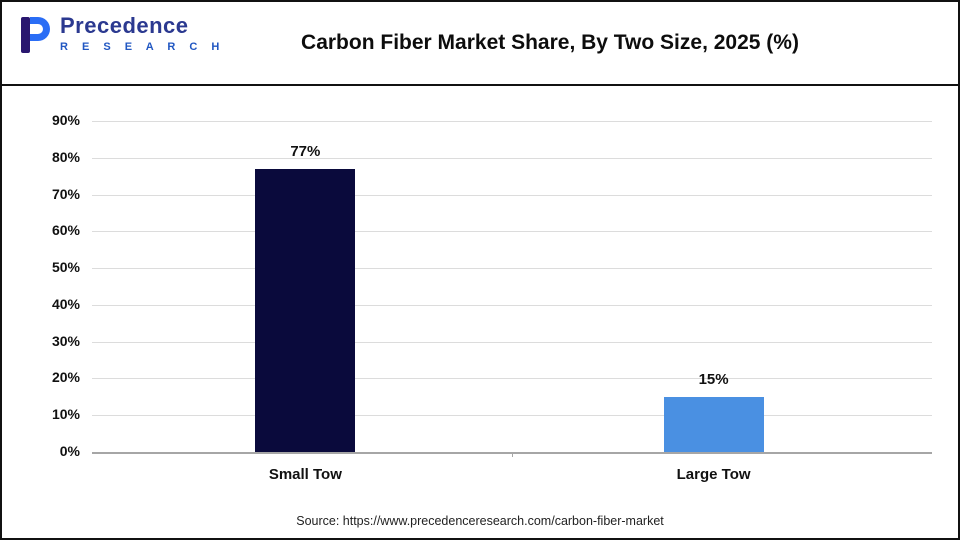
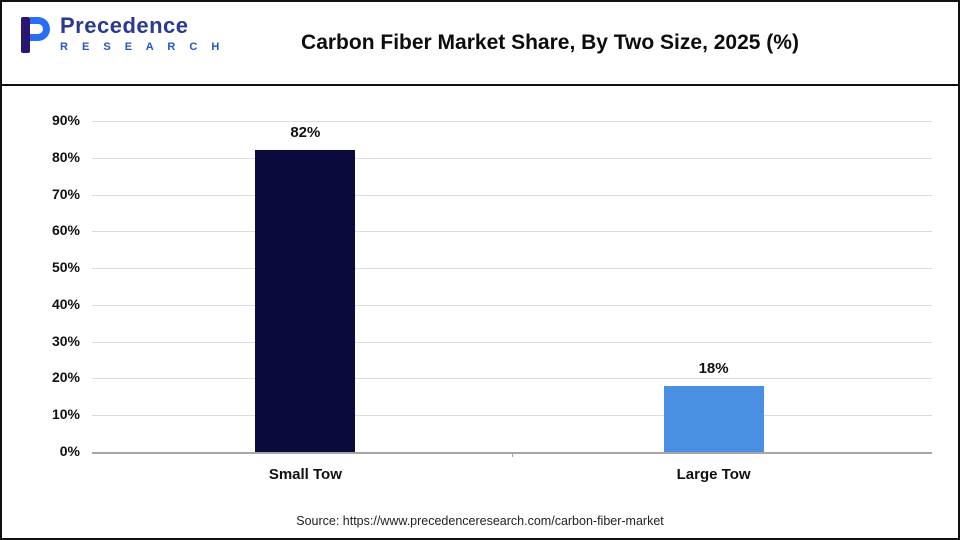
Small Tow: 77% -> 82%
Large Tow: 15% -> 18%
